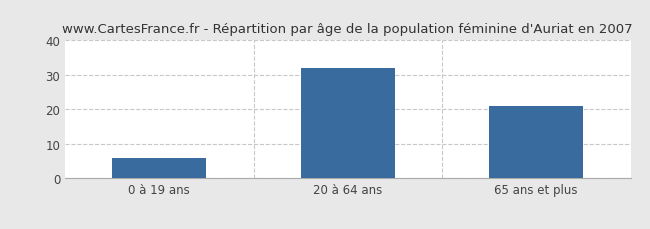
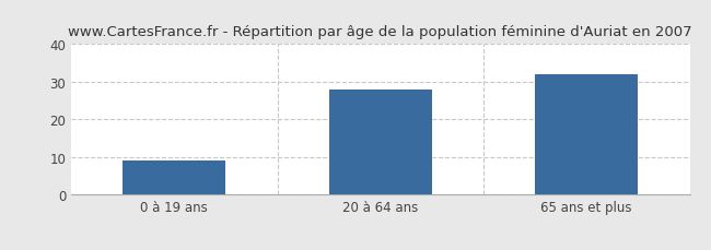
0 à 19 ans: 6 -> 9
20 à 64 ans: 32 -> 28
65 ans et plus: 21 -> 32
